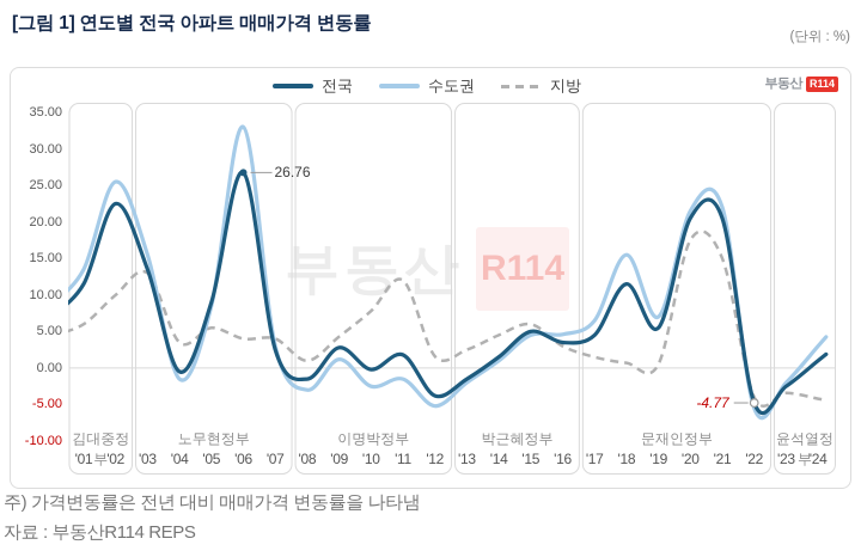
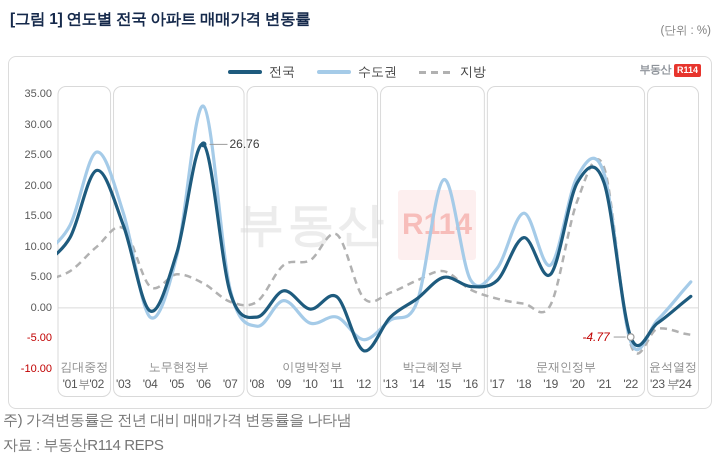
지방/'07: 4 -> 1
지방/'09: 4 -> 7
전국/'12: -4 -> -7
수도권/'15: 4 -> 21
지방/'21: 15 -> 23
지방/'22: -4 -> -6
